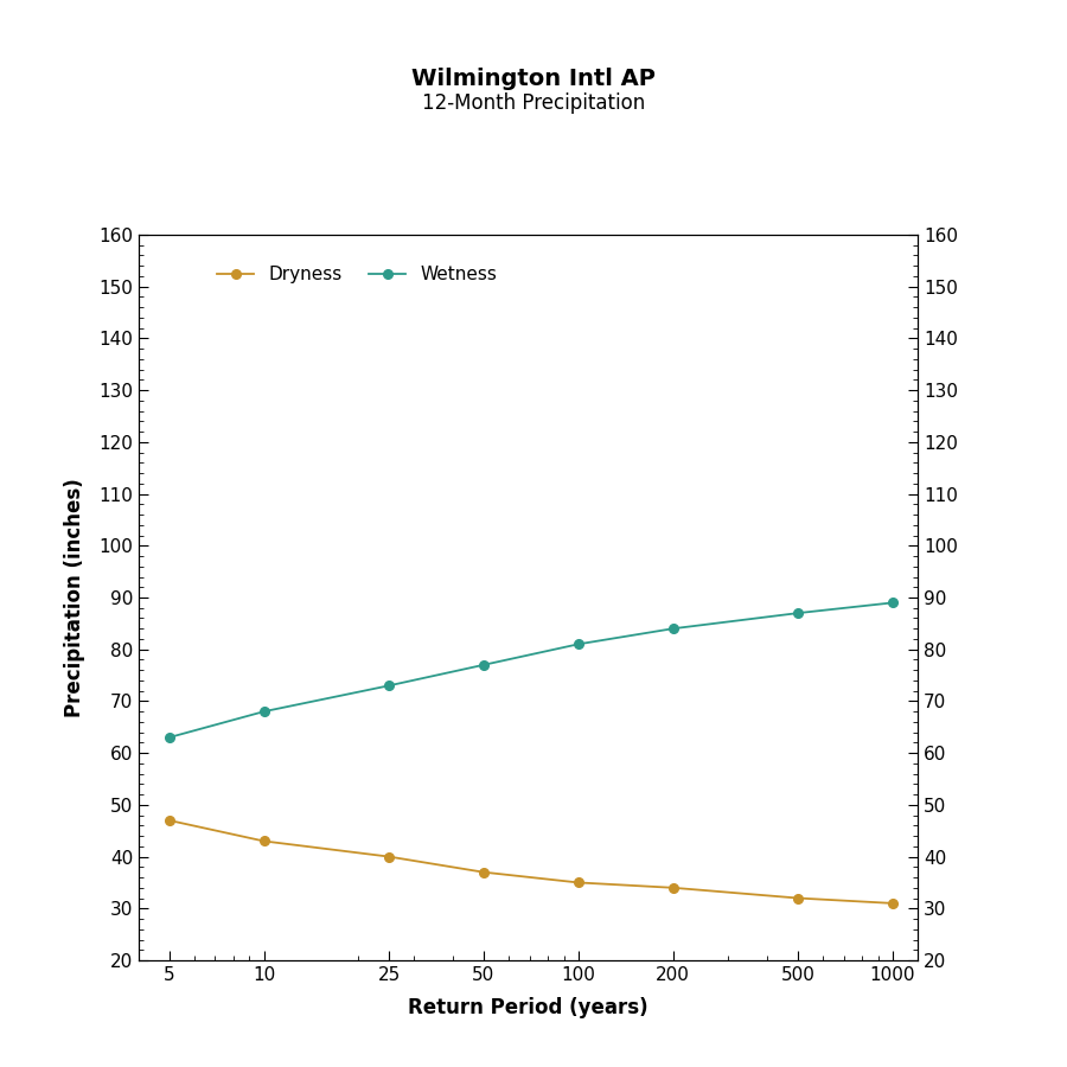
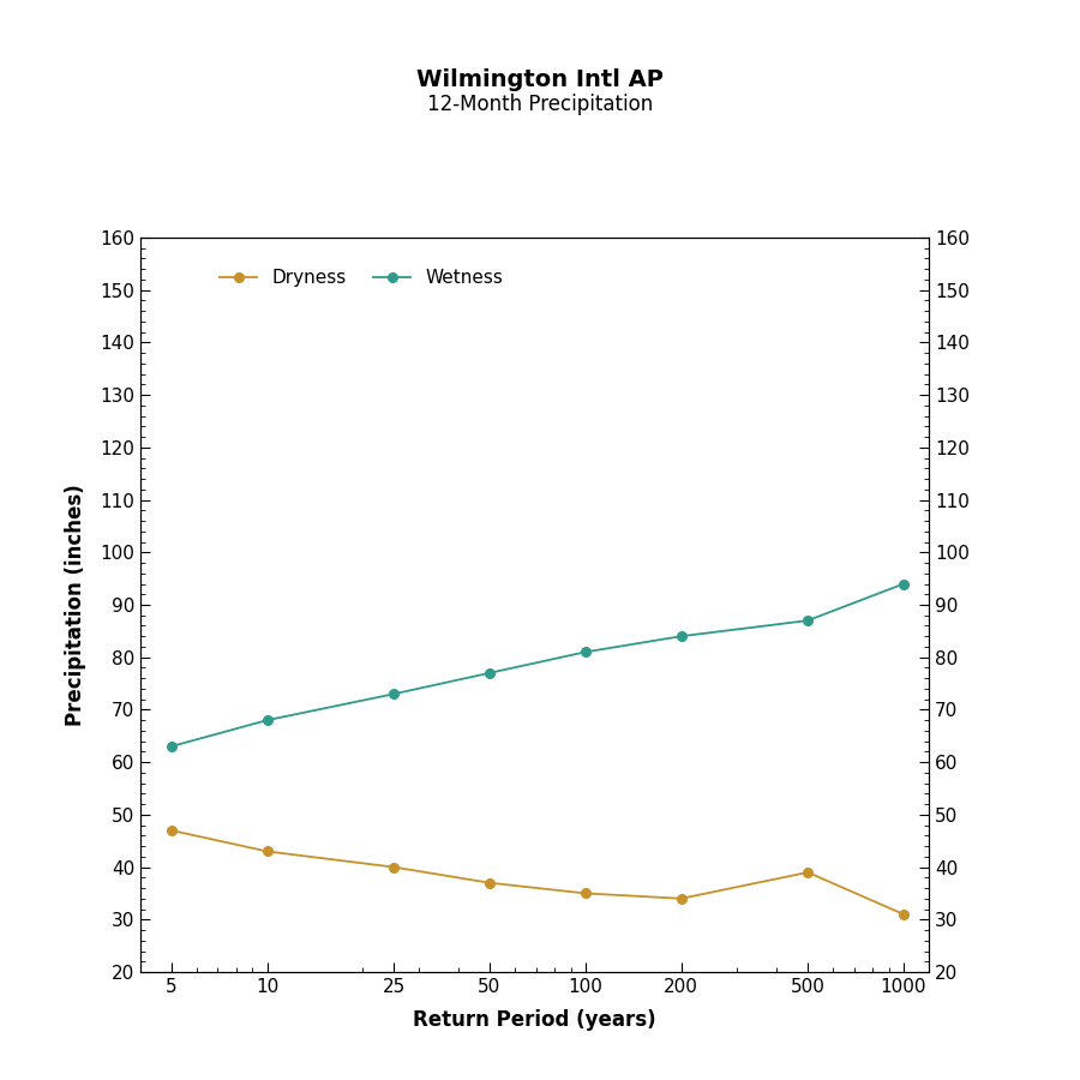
Dryness/500: 32 -> 39
Wetness/1000: 89 -> 94
